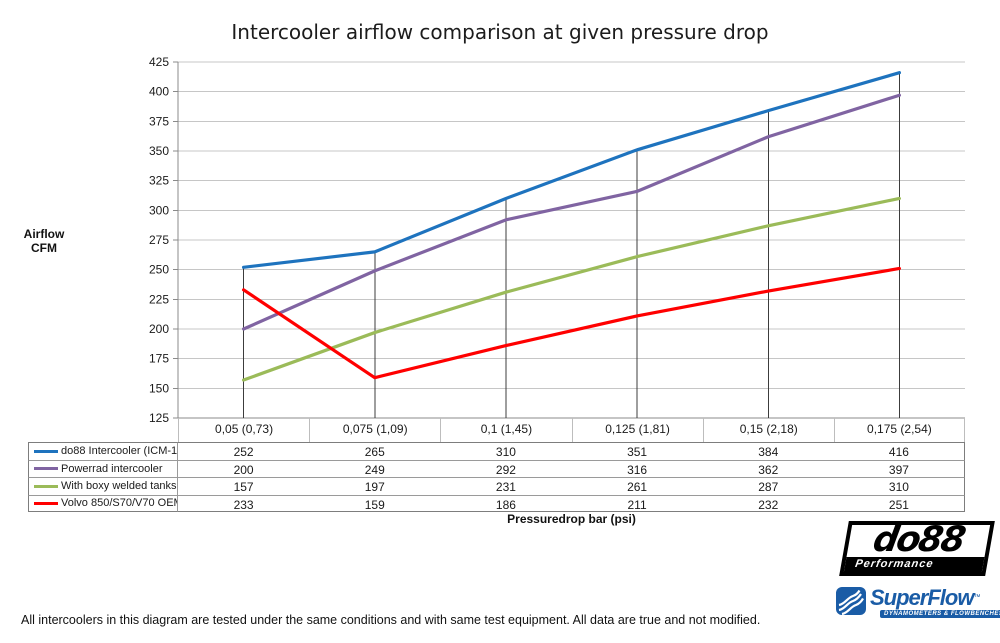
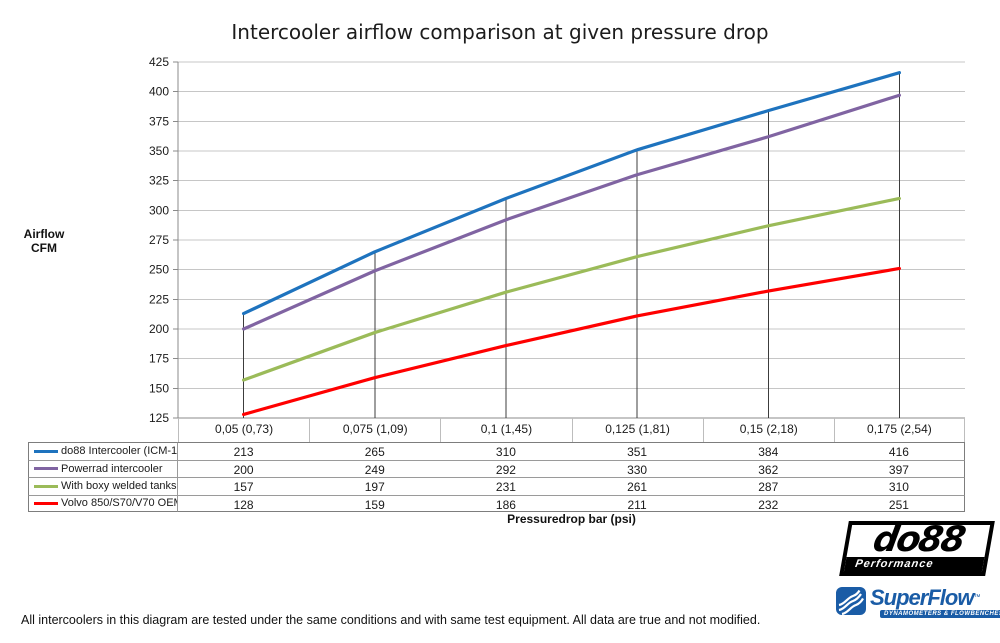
do88 Intercooler (ICM-130)/0,05 (0,73): 252 -> 213
Volvo 850/S70/V70 OEM/0,05 (0,73): 233 -> 128
Powerrad intercooler/0,125 (1,81): 316 -> 330
